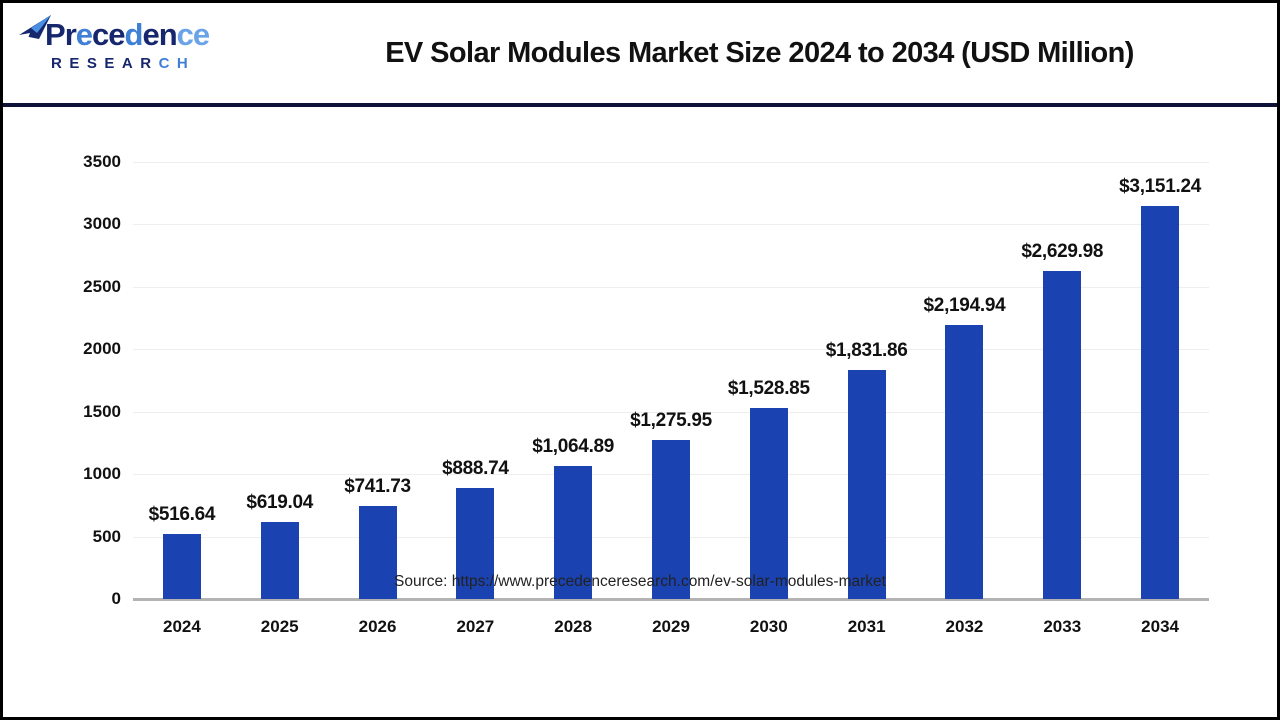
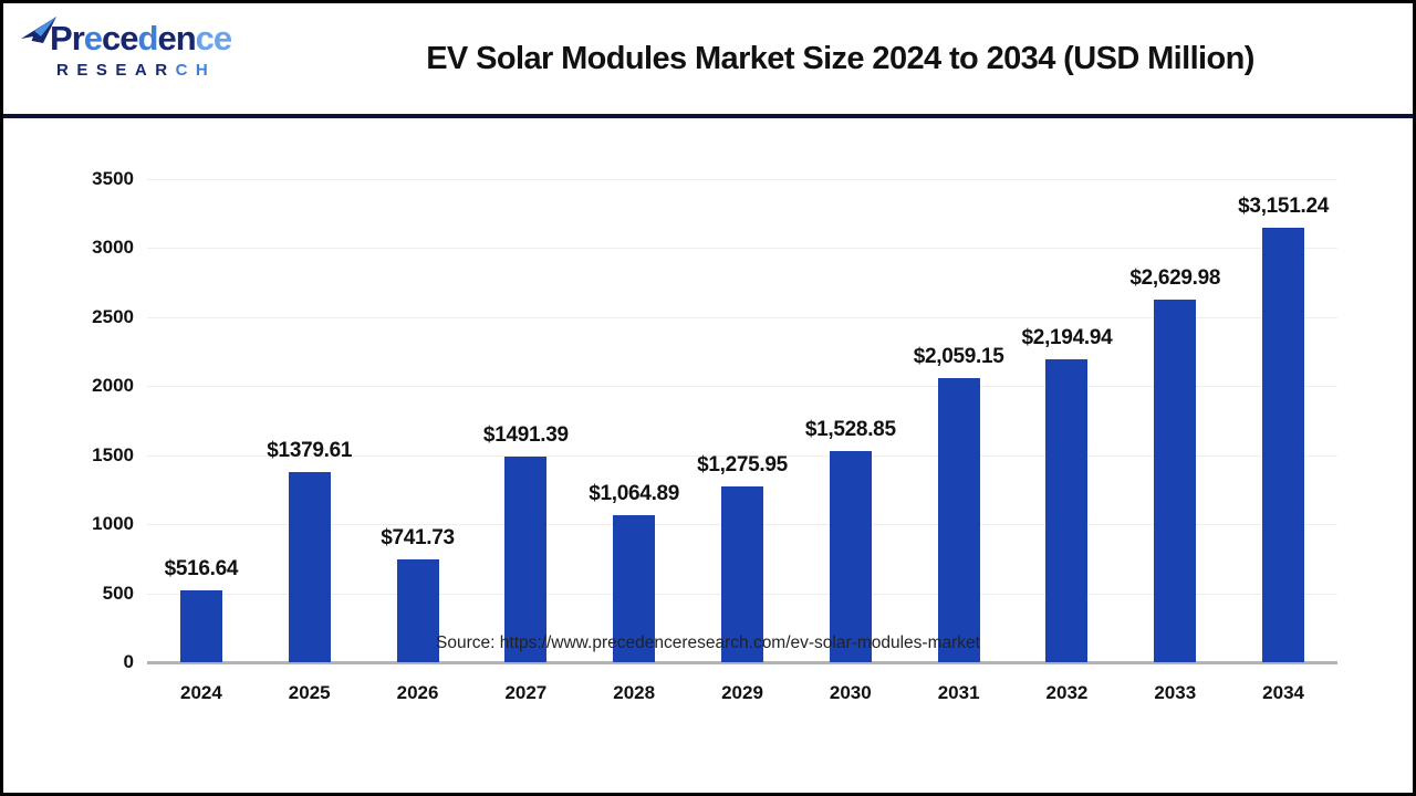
2025: $619.04 -> $1379.61
2027: $888.74 -> $1491.39
2031: $1,831.86 -> $2,059.15
